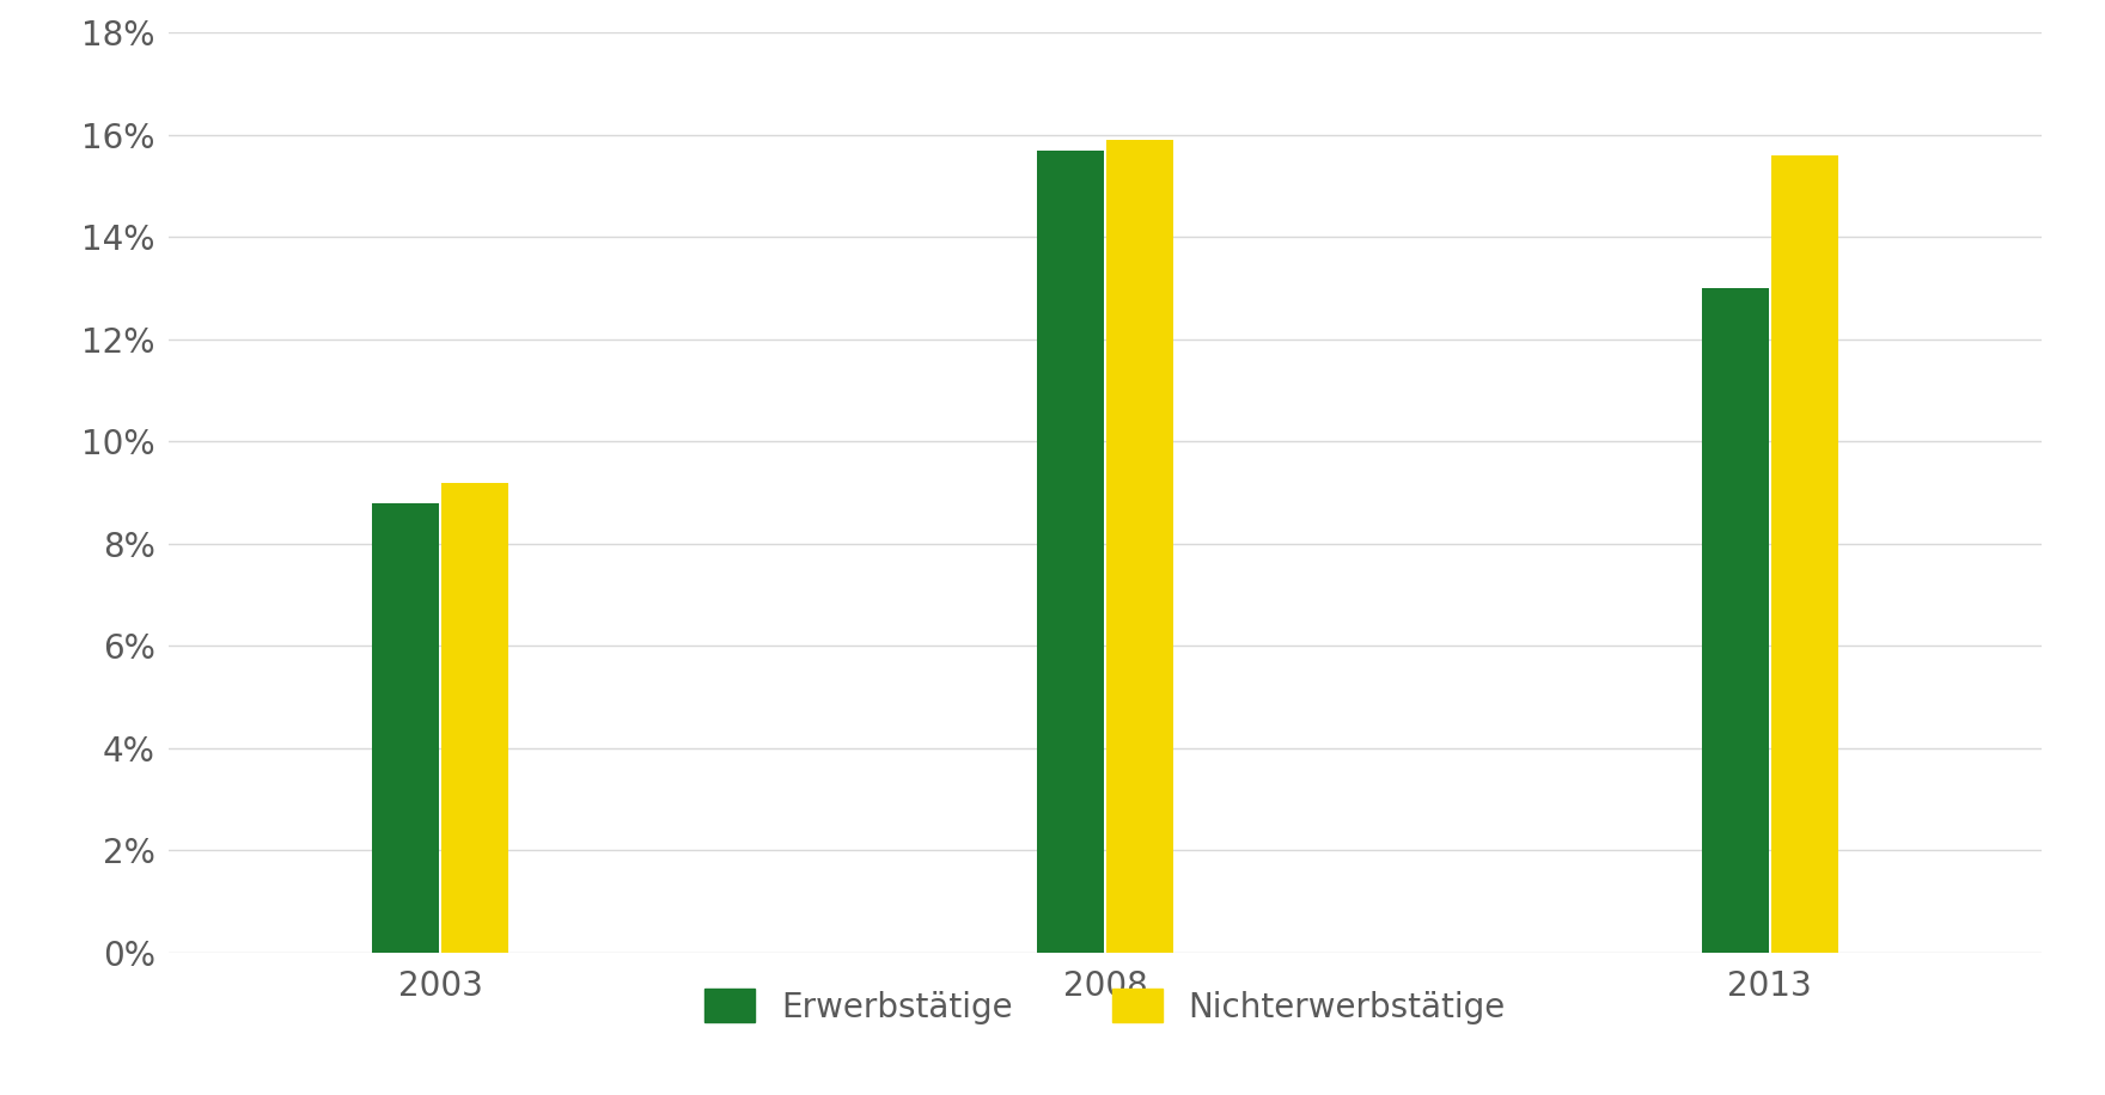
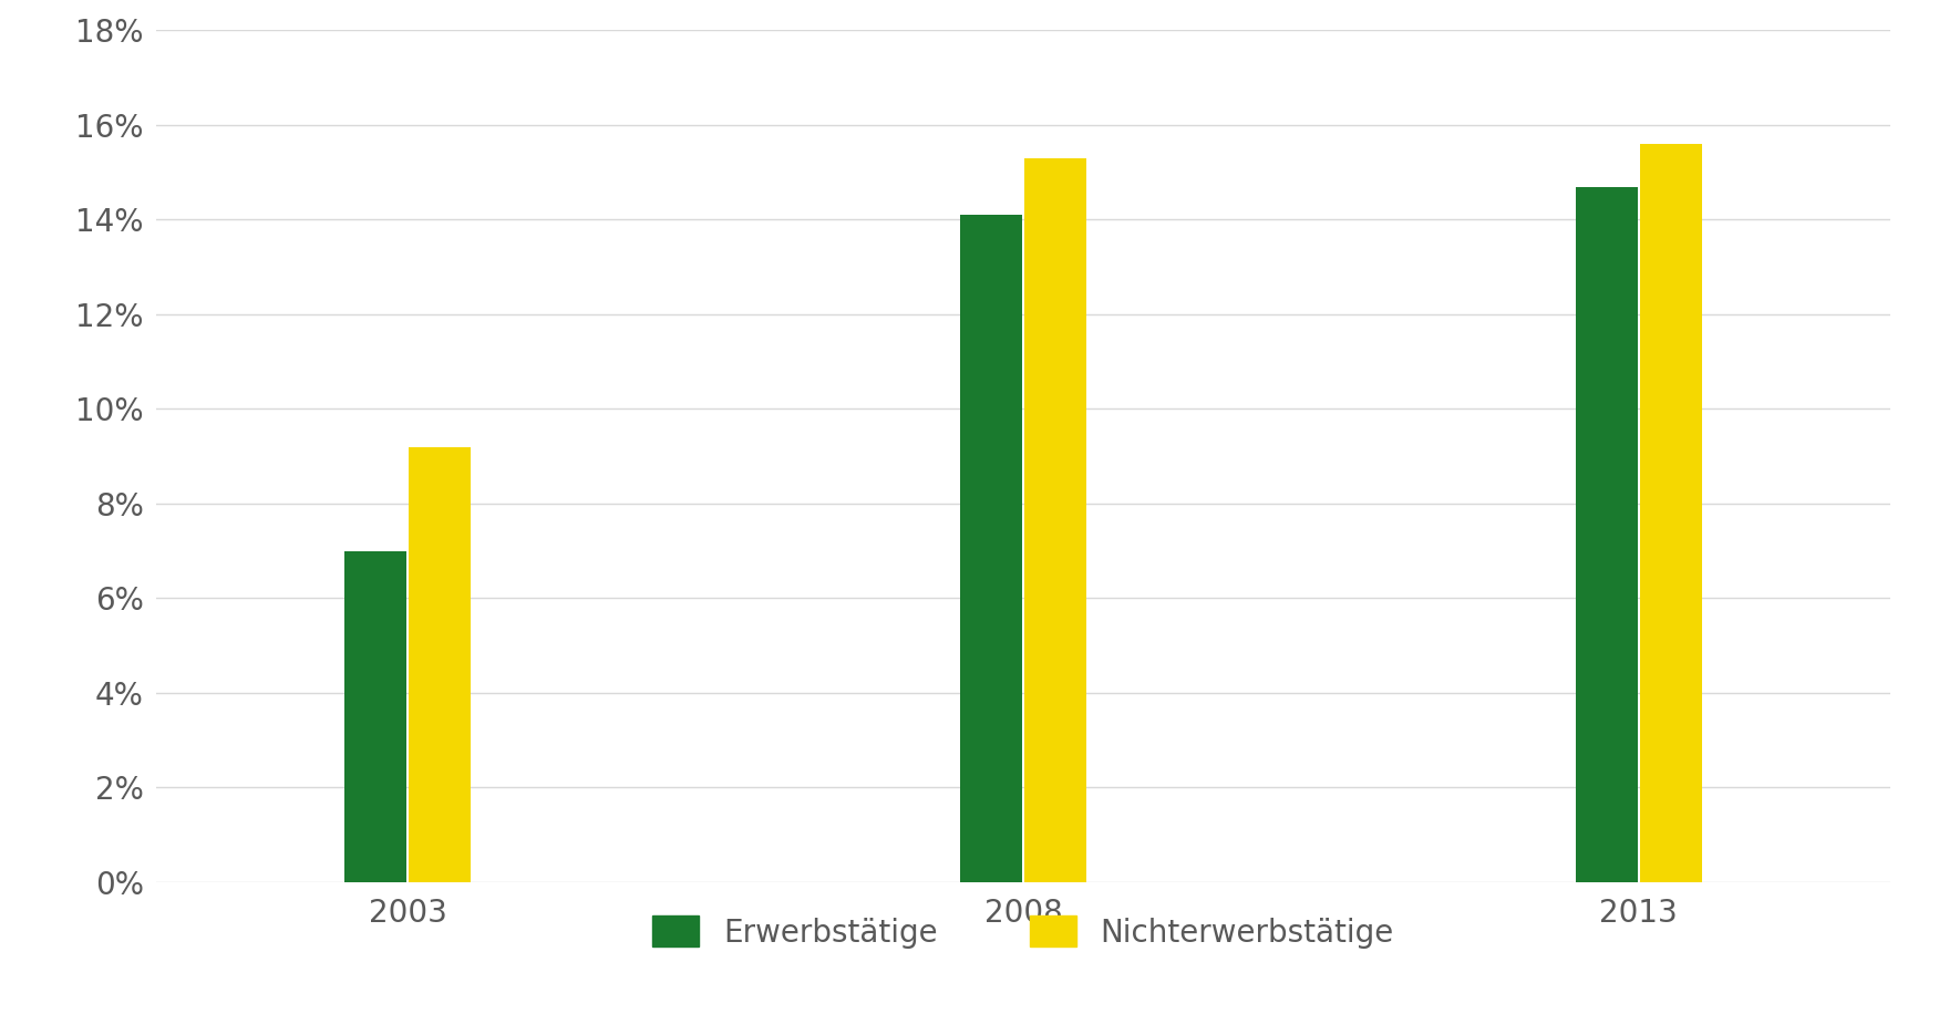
Erwerbstätige/2003: 8.8% -> 7.0%
Erwerbstätige/2008: 15.7% -> 14.1%
Nichterwerbstätige/2008: 15.9% -> 15.3%
Erwerbstätige/2013: 13.0% -> 14.7%
